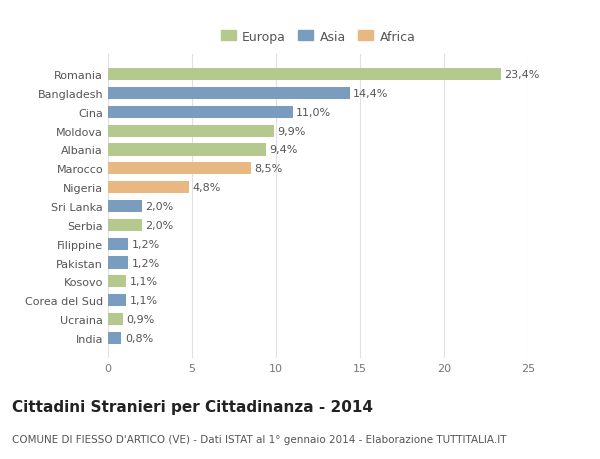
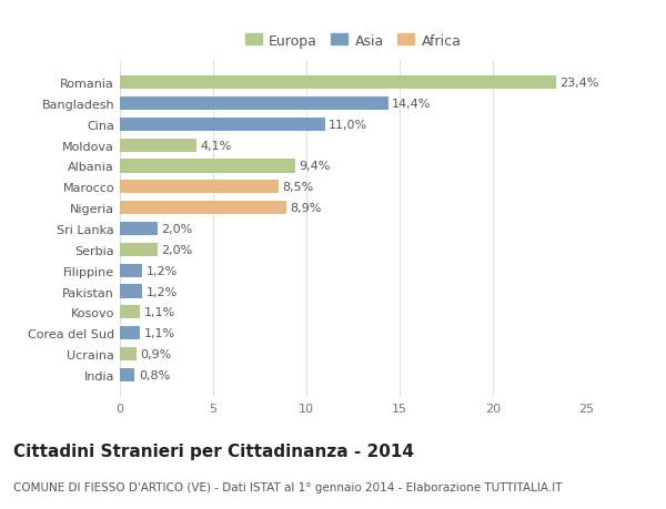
Moldova: 9,9% -> 4,1%
Nigeria: 4,8% -> 8,9%
